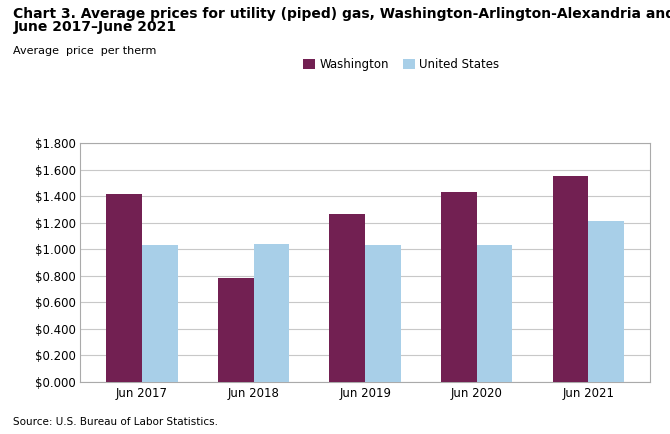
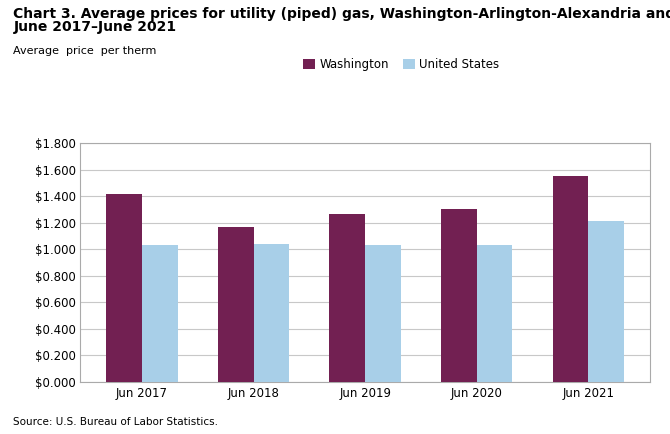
Washington/Jun 2018: $0.78 -> $1.17
Washington/Jun 2020: $1.43 -> $1.30
